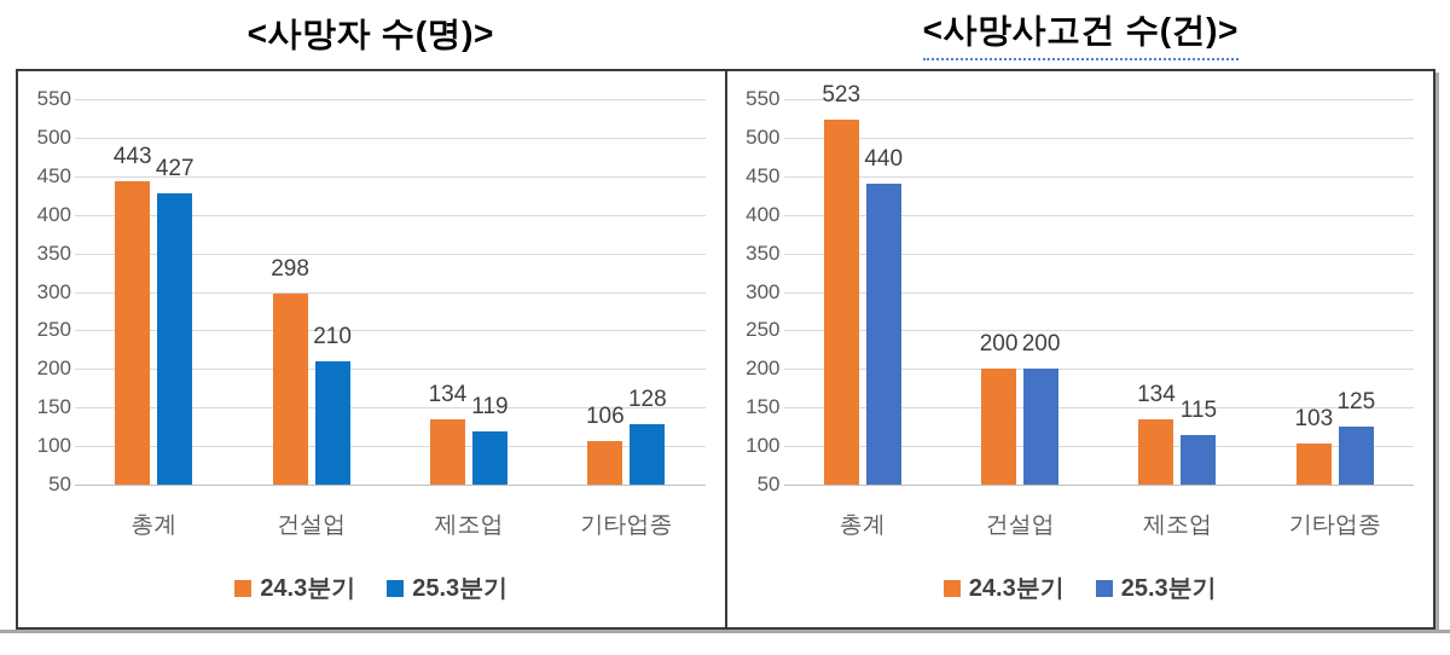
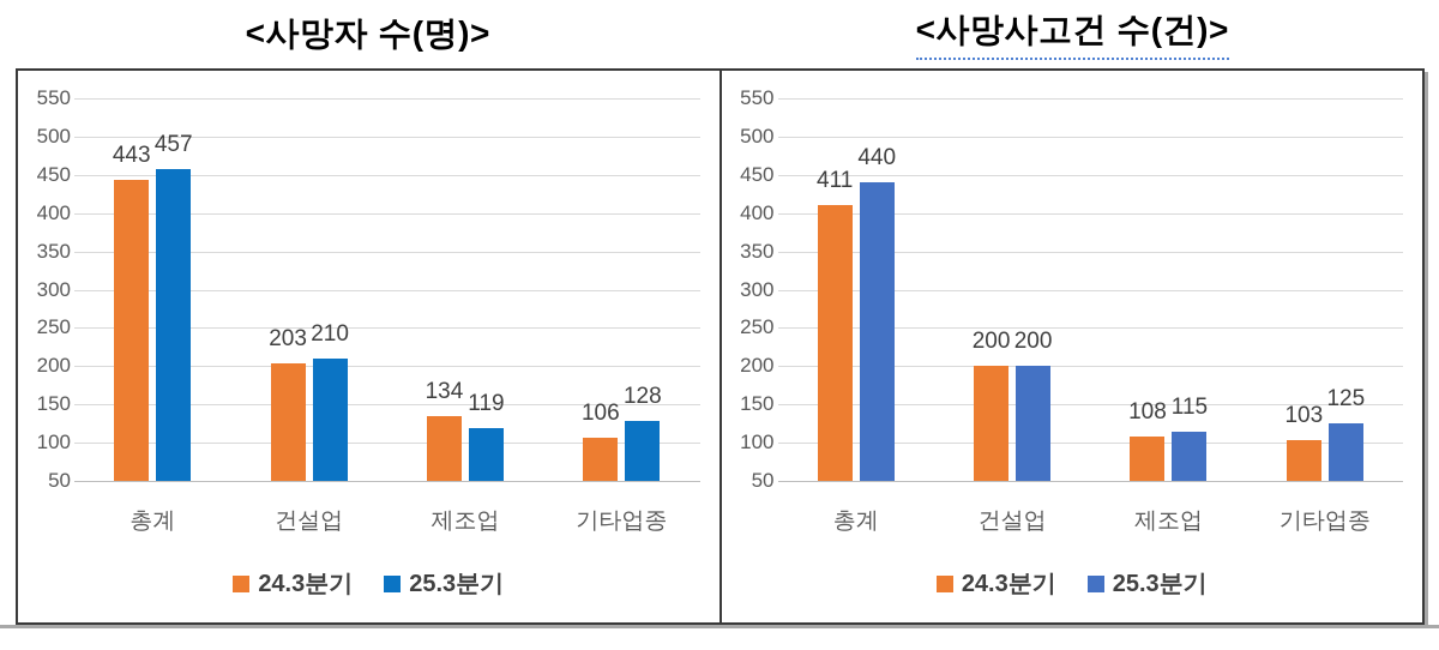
<사망자 수(명)>/25.3분기/총계: 427 -> 457
<사망자 수(명)>/24.3분기/건설업: 298 -> 203
<사망사고건 수(건)>/24.3분기/총계: 523 -> 411
<사망사고건 수(건)>/24.3분기/제조업: 134 -> 108
